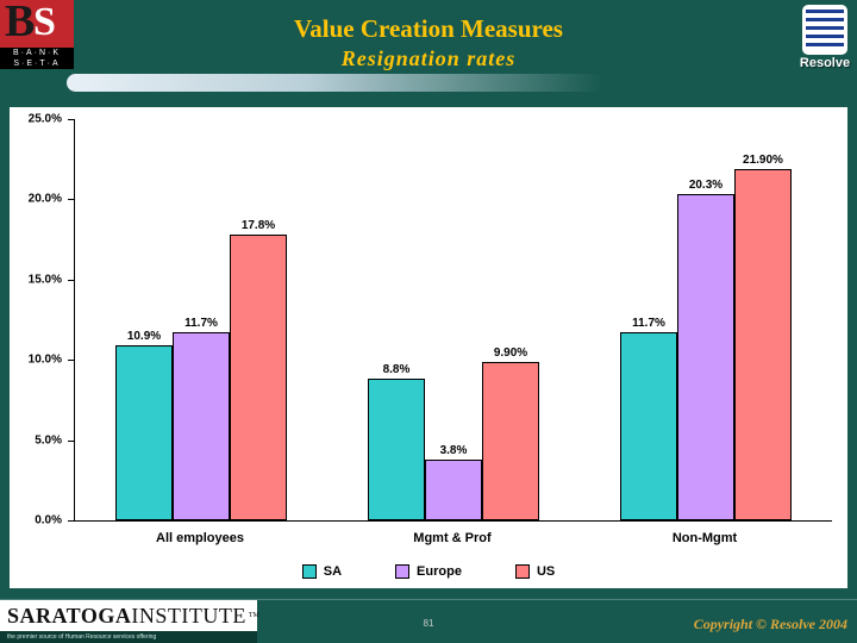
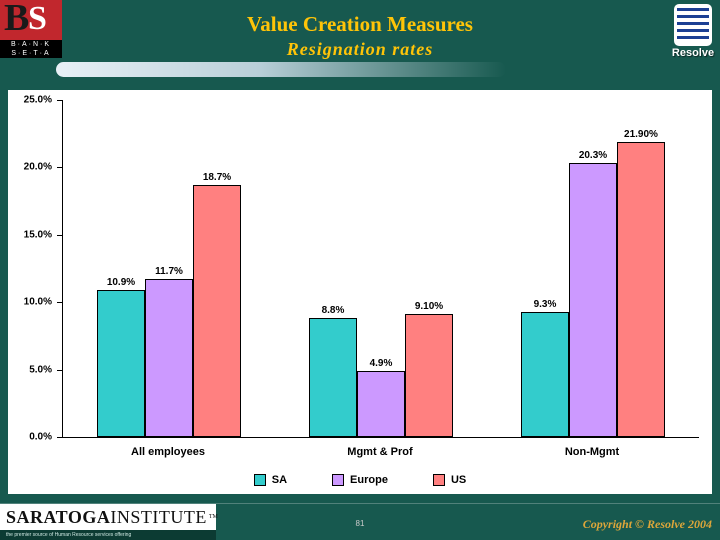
US/All employees: 17.8% -> 18.7%
Europe/Mgmt & Prof: 3.8% -> 4.9%
US/Mgmt & Prof: 9.90% -> 9.10%
SA/Non-Mgmt: 11.7% -> 9.3%
